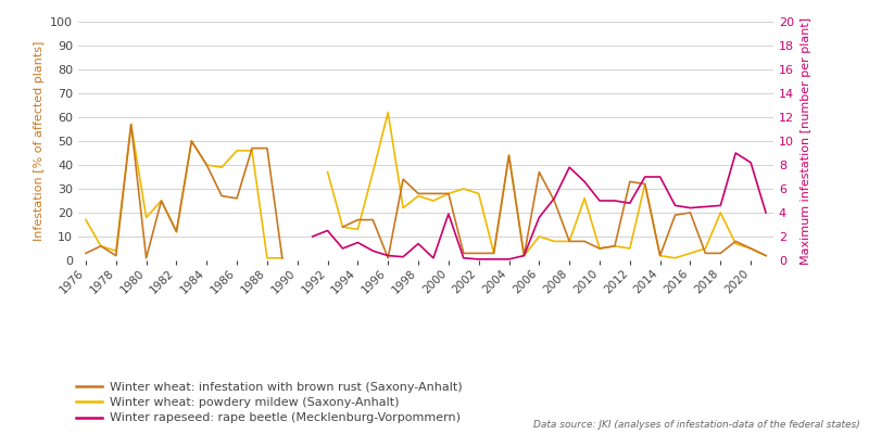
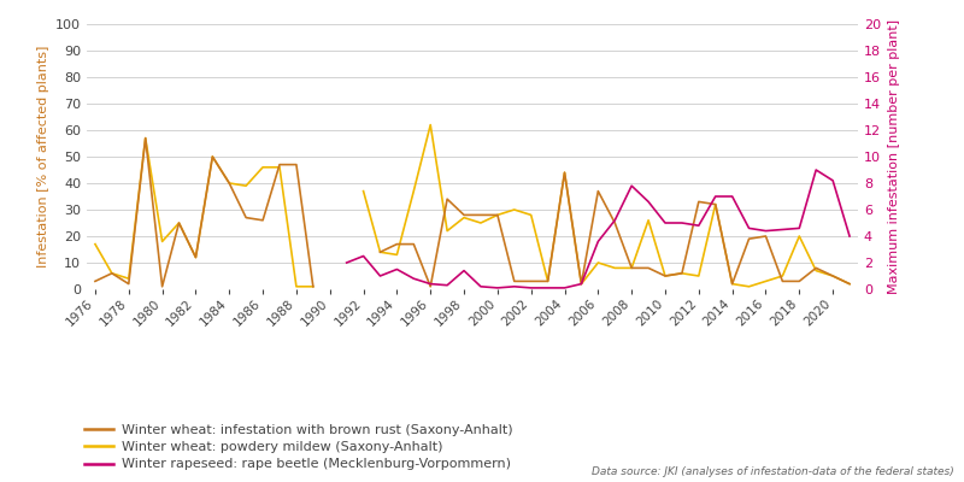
Winter rapeseed: rape beetle (Mecklenburg-Vorpommern)/2000: 3.9 -> 0.1
